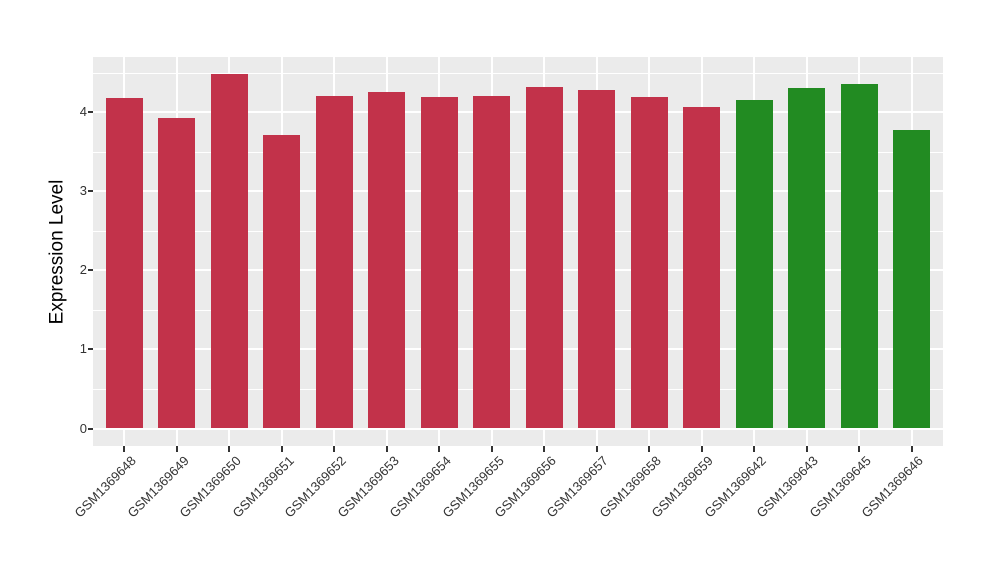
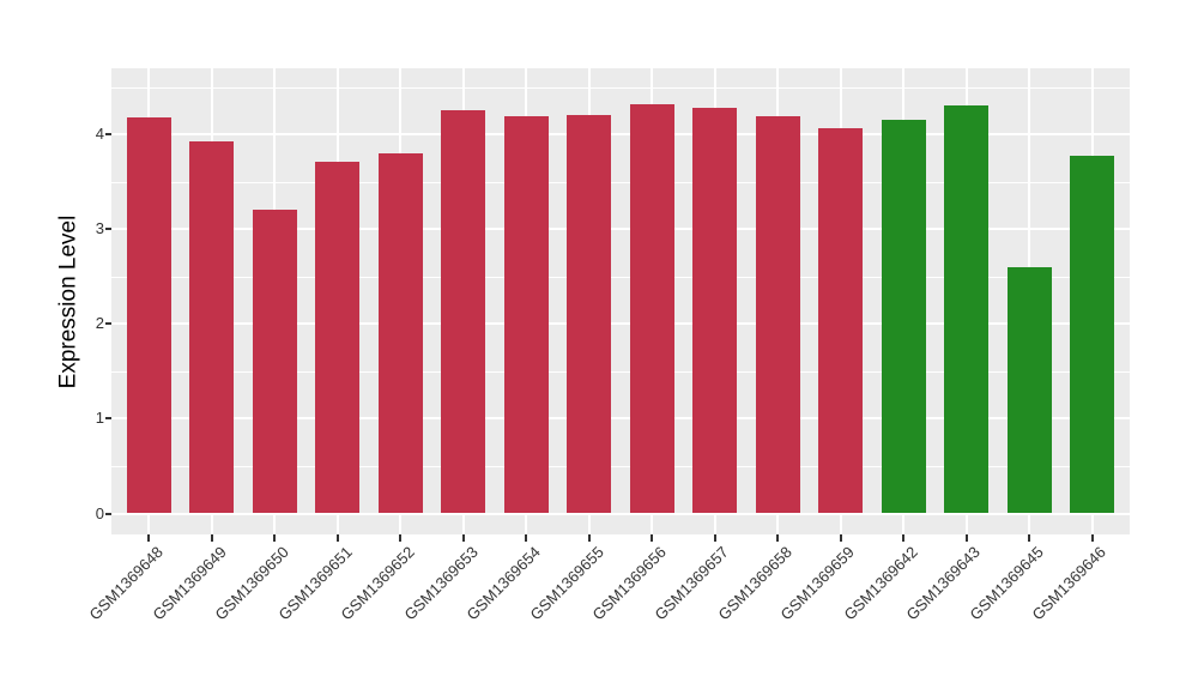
GSM1369650: 4.5 -> 3.2
GSM1369652: 4.2 -> 3.8
GSM1369645: 4.4 -> 2.6
